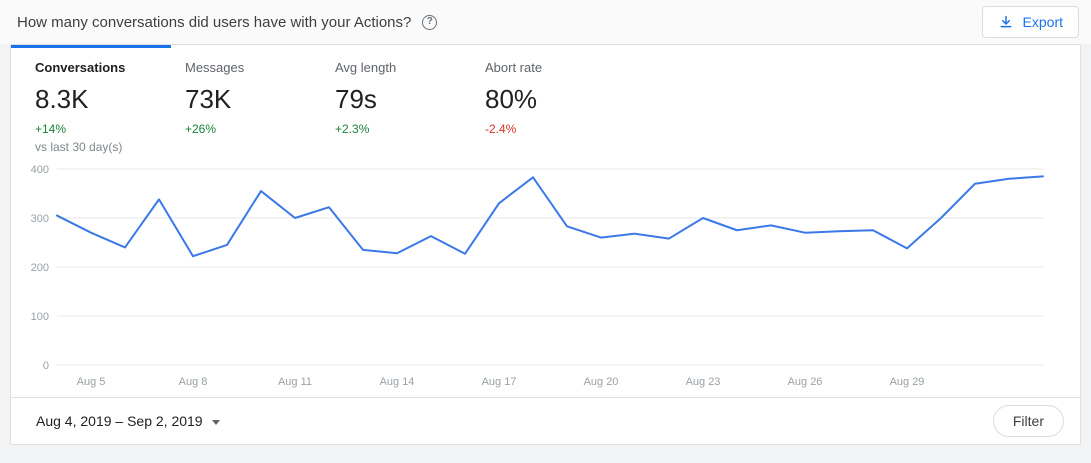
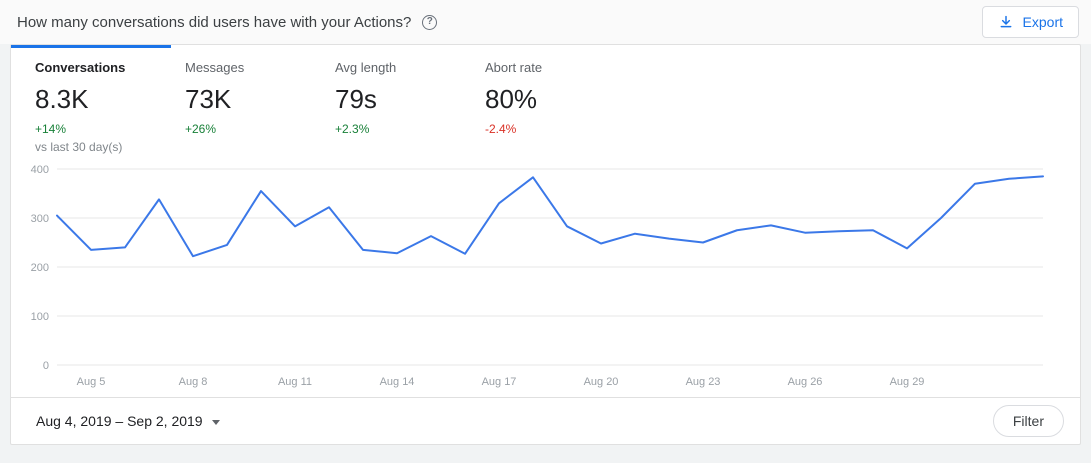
Aug 5: 270 -> 240
Aug 11: 300 -> 280
Aug 20: 260 -> 250
Aug 23: 300 -> 250
